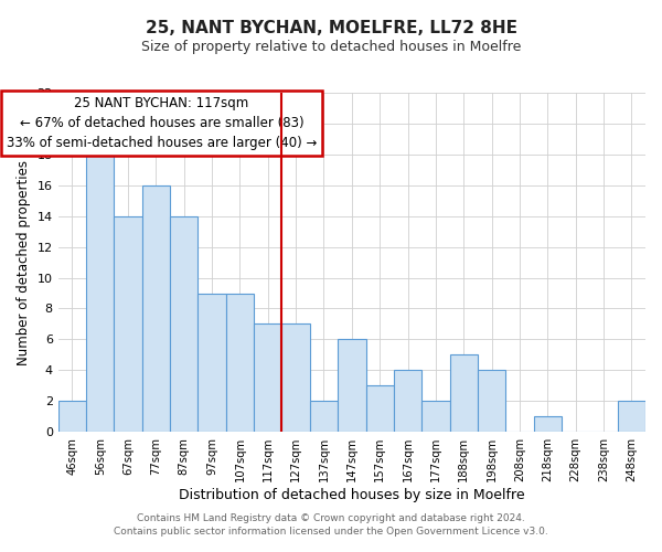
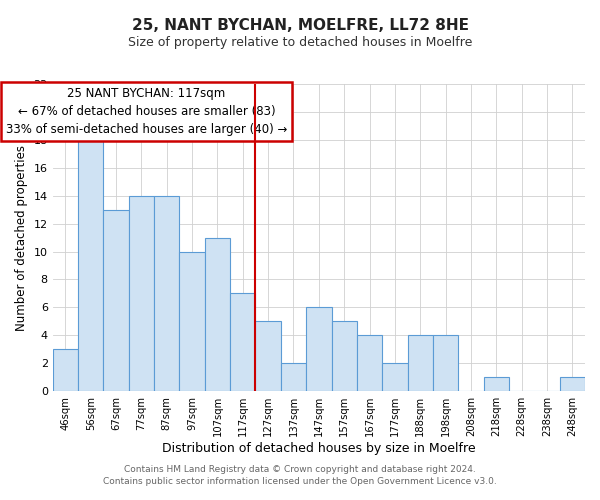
46sqm: 2 -> 3
67sqm: 14 -> 13
77sqm: 16 -> 14
97sqm: 9 -> 10
107sqm: 9 -> 11
127sqm: 7 -> 5
157sqm: 3 -> 5
188sqm: 5 -> 4
248sqm: 2 -> 1
